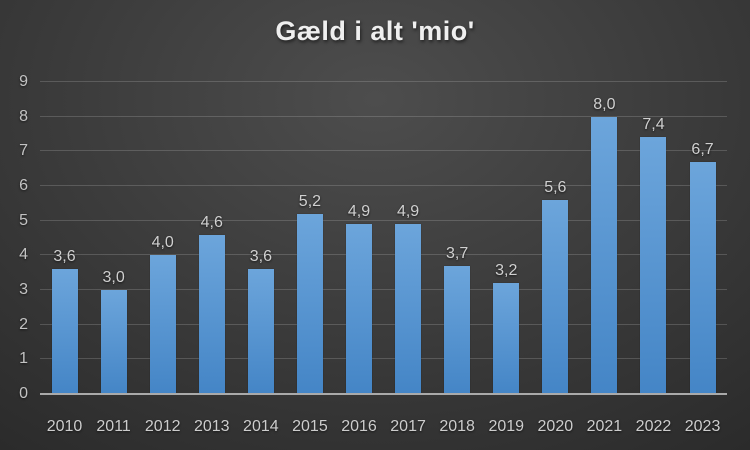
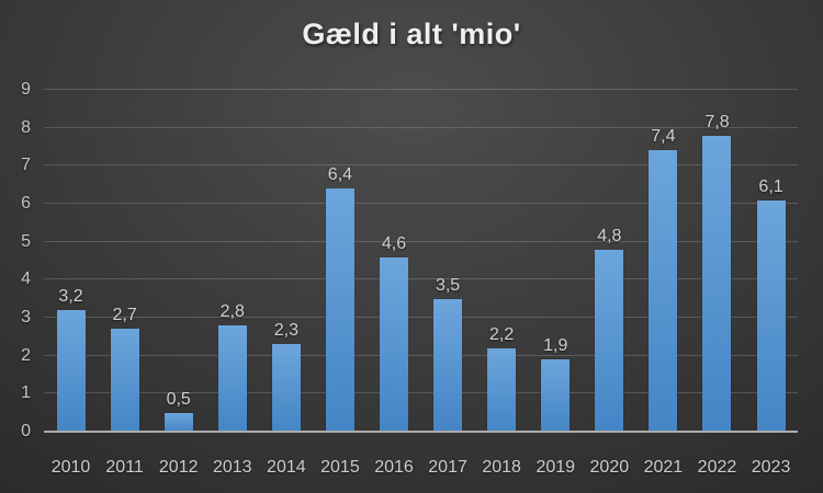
2010: 3,6 -> 3,2
2011: 3,0 -> 2,7
2012: 4,0 -> 0,5
2013: 4,6 -> 2,8
2014: 3,6 -> 2,3
2015: 5,2 -> 6,4
2016: 4,9 -> 4,6
2017: 4,9 -> 3,5
2018: 3,7 -> 2,2
2019: 3,2 -> 1,9
2020: 5,6 -> 4,8
2021: 8,0 -> 7,4
2022: 7,4 -> 7,8
2023: 6,7 -> 6,1
